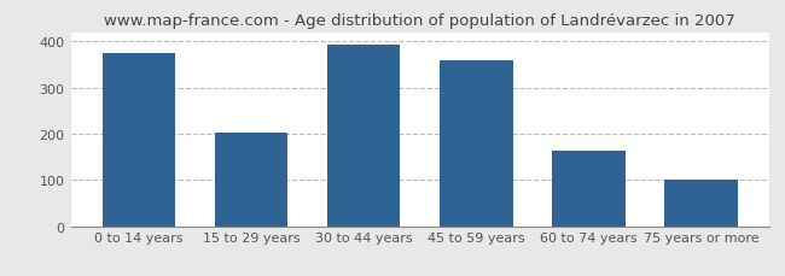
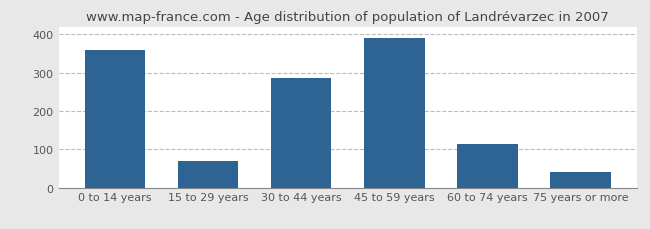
0 to 14 years: 375 -> 360
15 to 29 years: 202 -> 70
30 to 44 years: 392 -> 285
45 to 59 years: 358 -> 390
60 to 74 years: 163 -> 115
75 years or more: 100 -> 40
